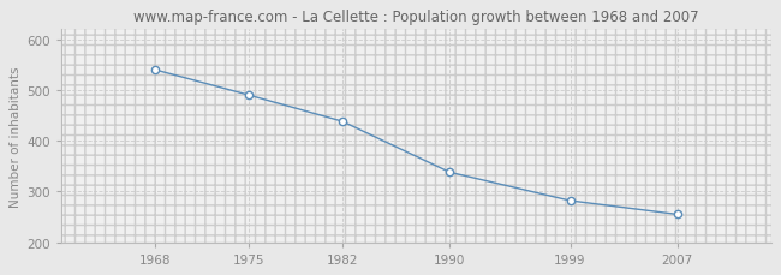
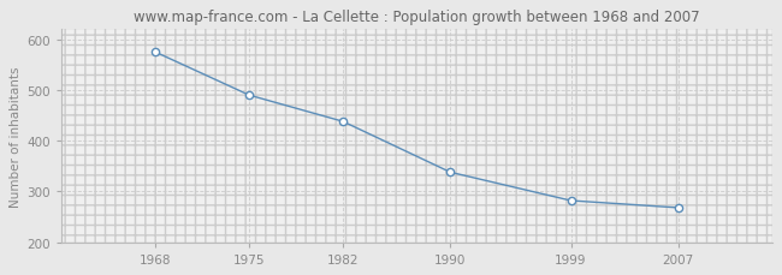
1968: 540 -> 575
2007: 255 -> 268
